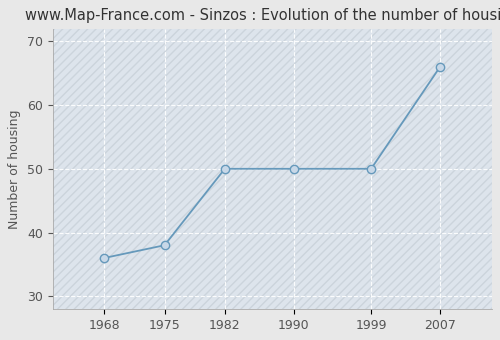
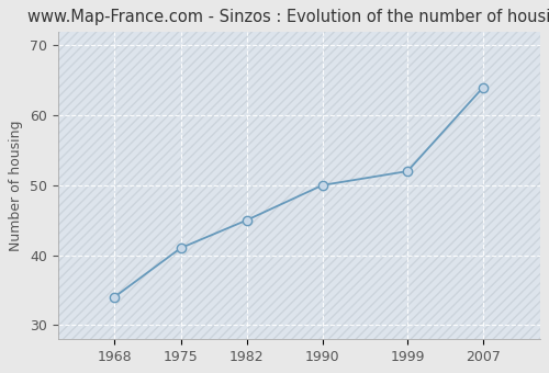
1968: 36 -> 34
1975: 38 -> 41
1982: 50 -> 45
1999: 50 -> 52
2007: 66 -> 64
